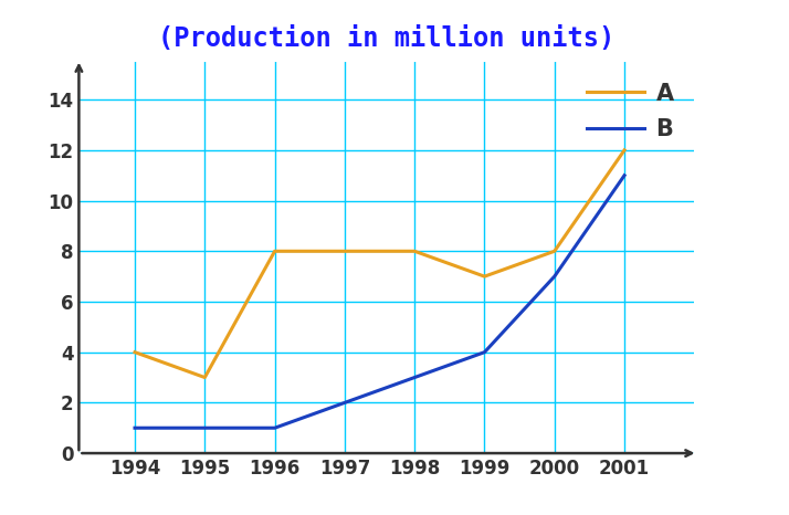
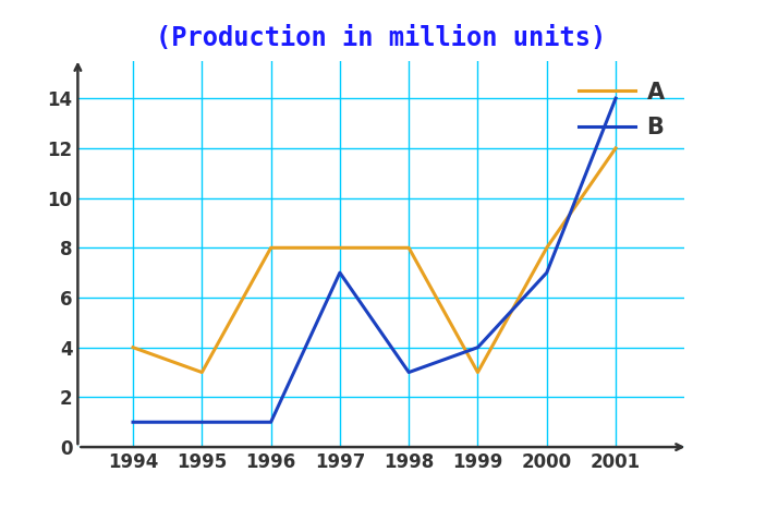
B/1997: 2 -> 7
A/1999: 7 -> 3
B/2001: 11 -> 14
